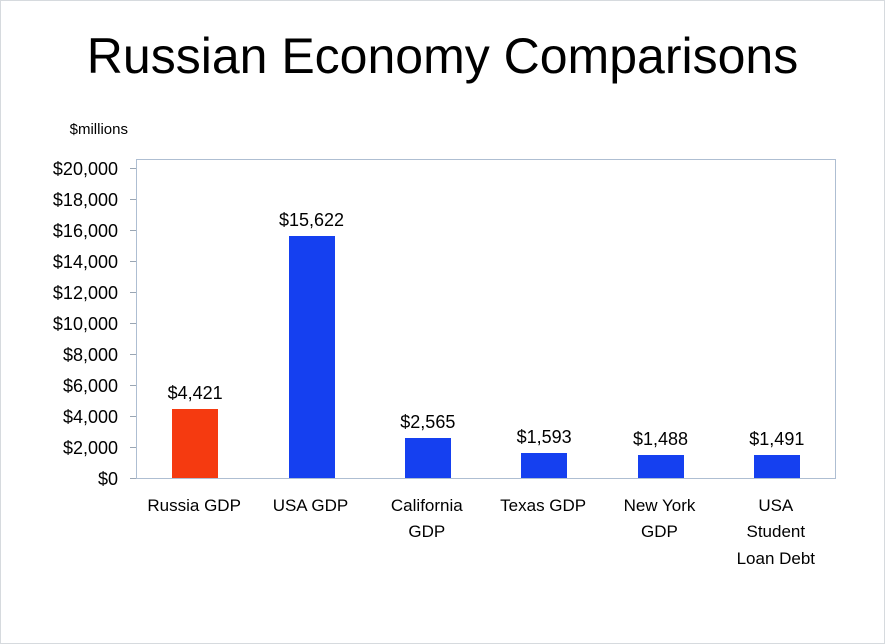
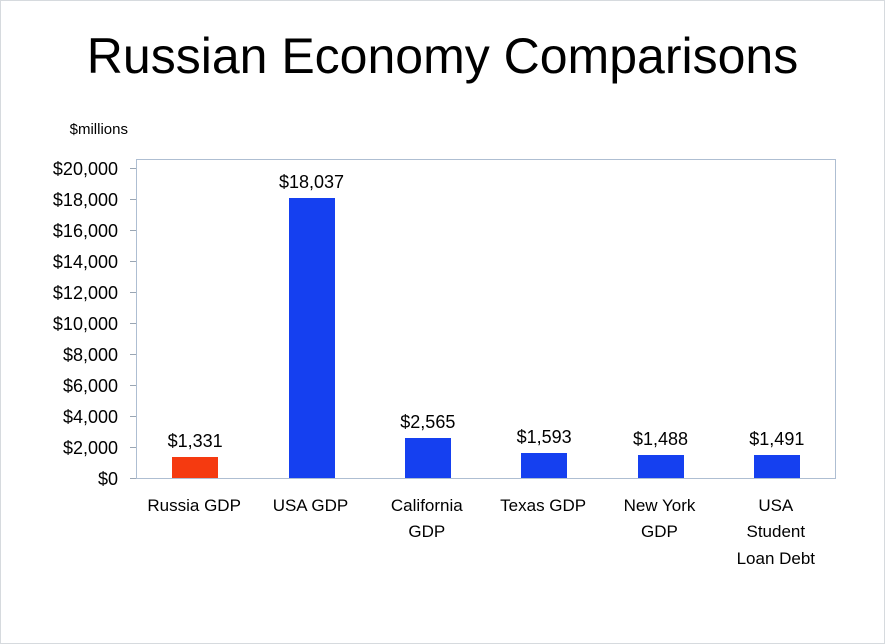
Russia GDP: $4,421 -> $1,331
USA GDP: $15,622 -> $18,037
